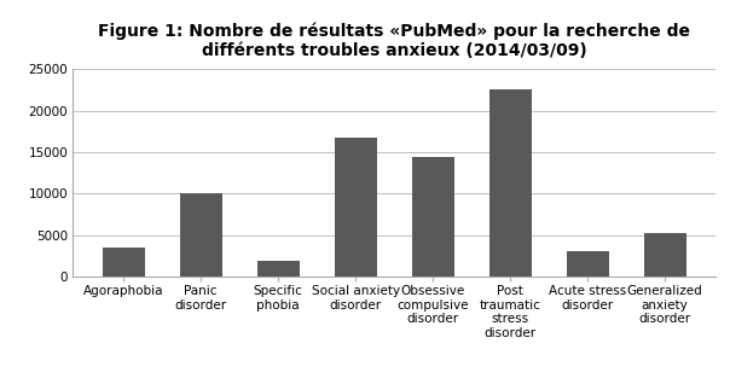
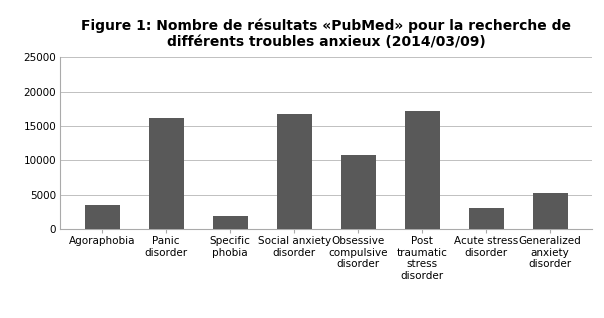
Panic disorder: 10100 -> 16200
Obsessive compulsive disorder: 14400 -> 10800
Post traumatic stress disorder: 22500 -> 17200
